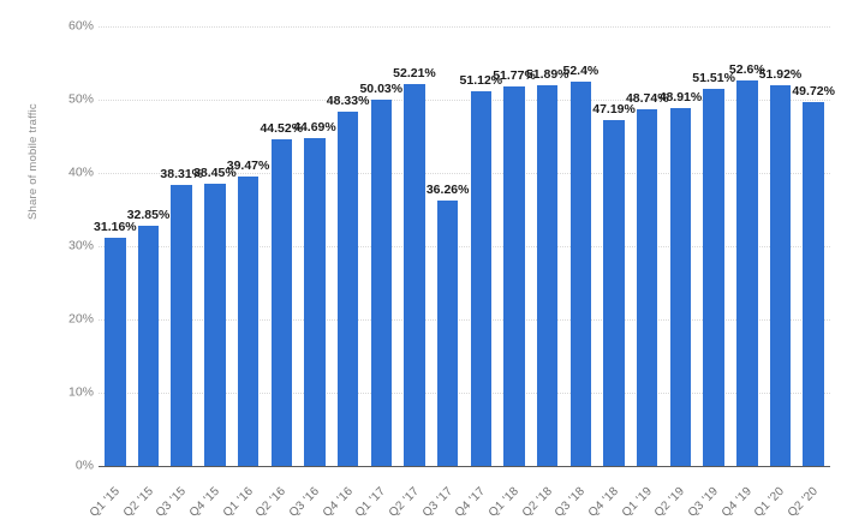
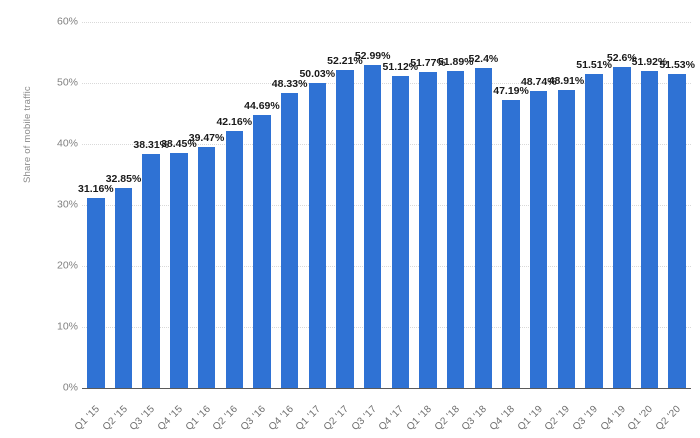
Q2 '16: 44.52% -> 42.16%
Q3 '17: 36.26% -> 52.99%
Q2 '20: 49.72% -> 51.53%
